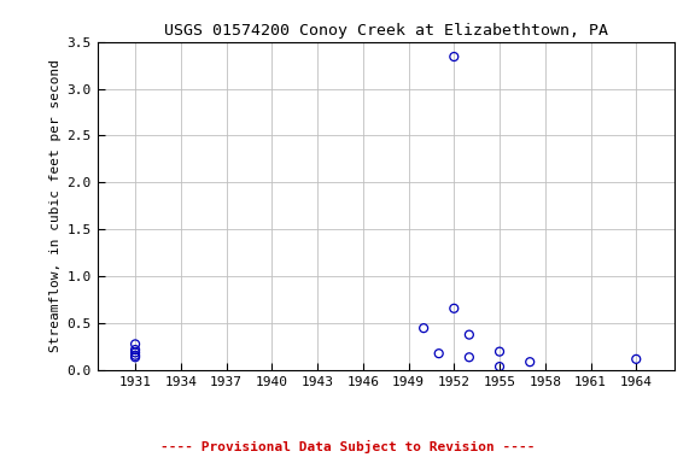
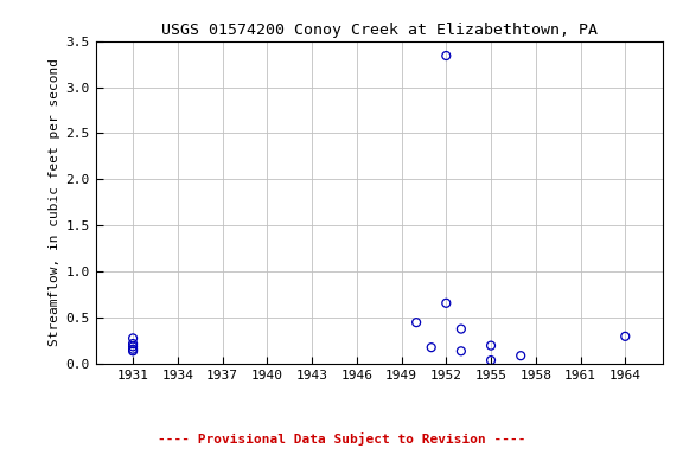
1964: 0.12 -> 0.30
